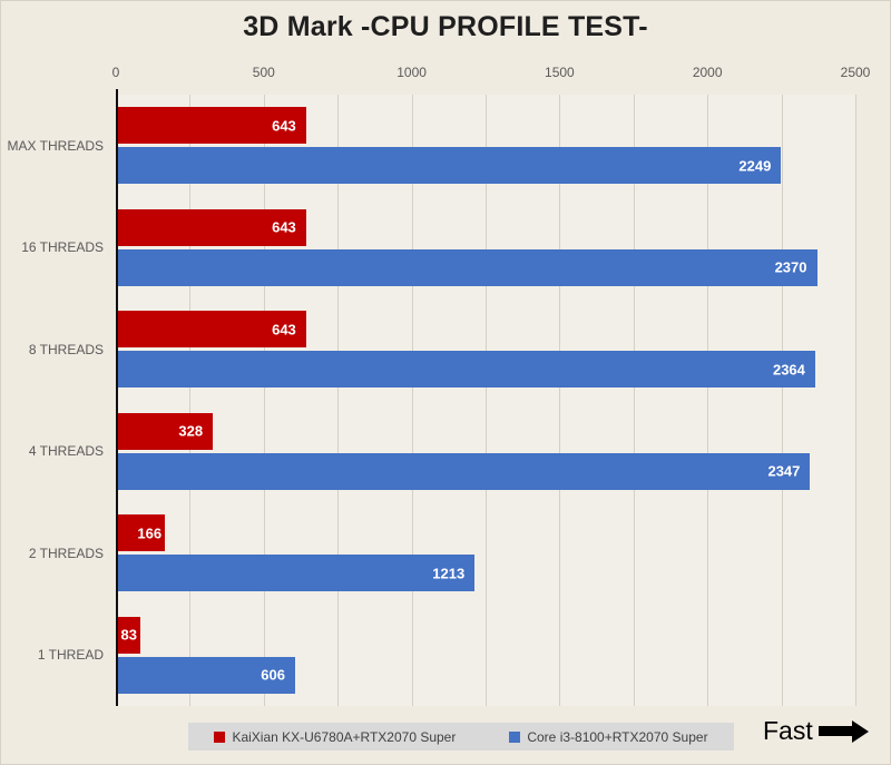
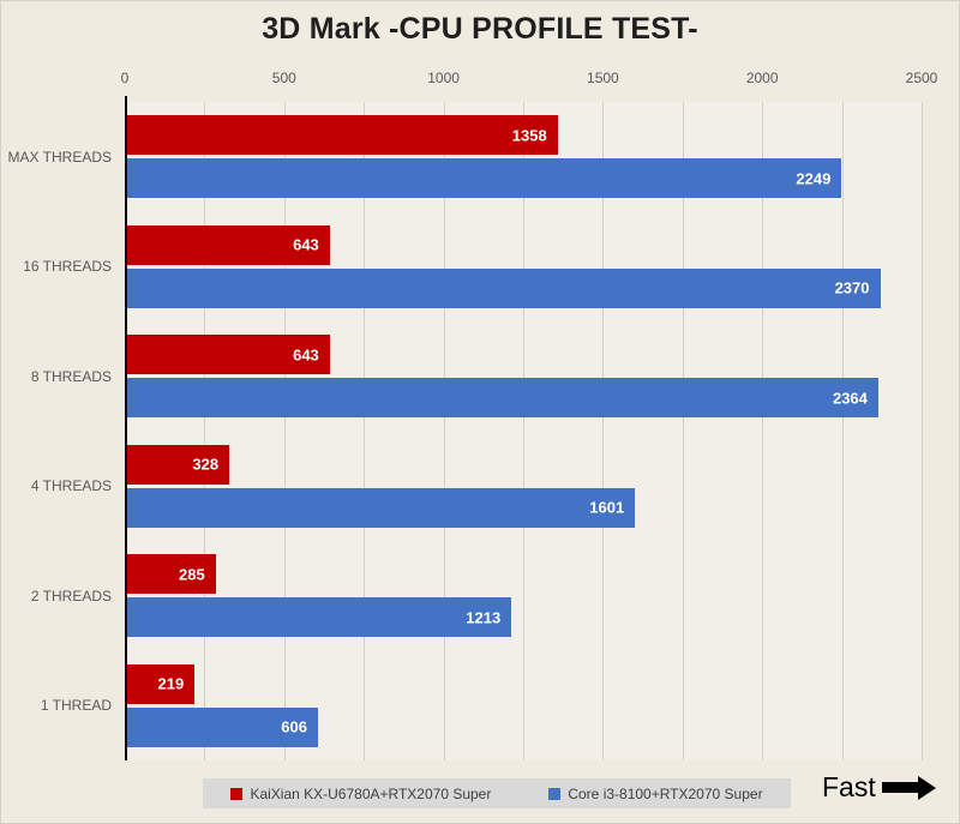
KaiXian KX-U6780A+RTX2070 Super/MAX THREADS: 643 -> 1358
Core i3-8100+RTX2070 Super/4 THREADS: 2347 -> 1601
KaiXian KX-U6780A+RTX2070 Super/2 THREADS: 166 -> 285
KaiXian KX-U6780A+RTX2070 Super/1 THREAD: 83 -> 219
